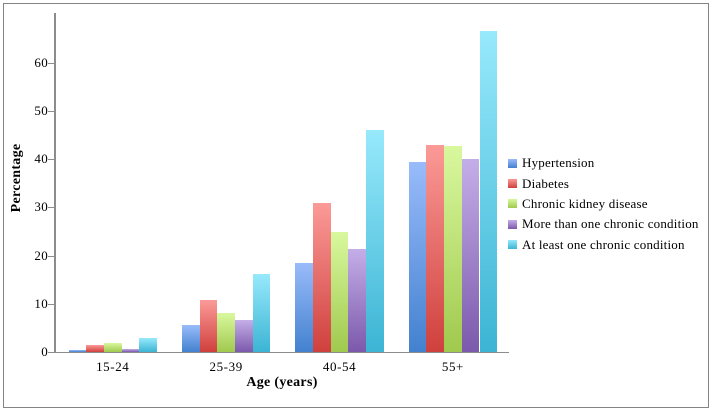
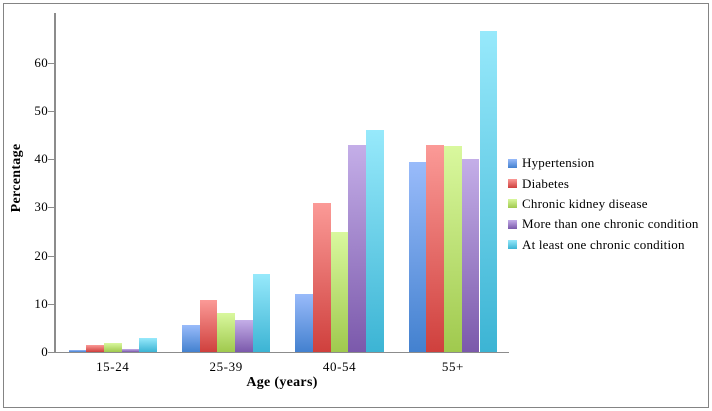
Hypertension/40-54: 18 -> 12
More than one chronic condition/40-54: 21 -> 43
